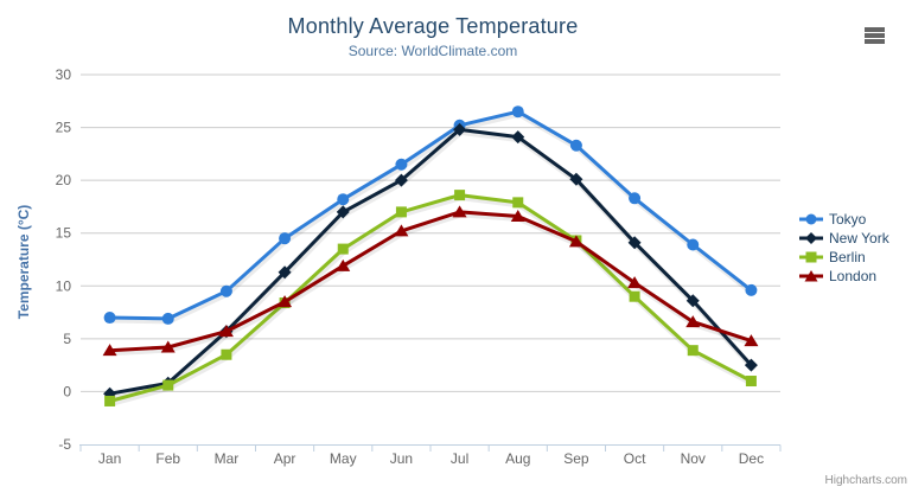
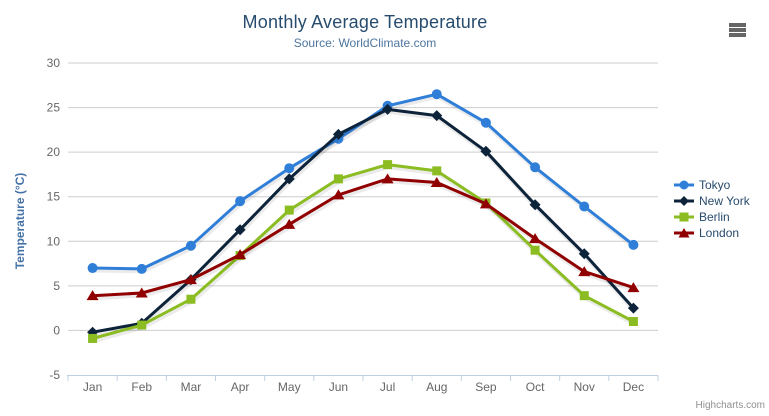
New York/Jun: 20 -> 22
